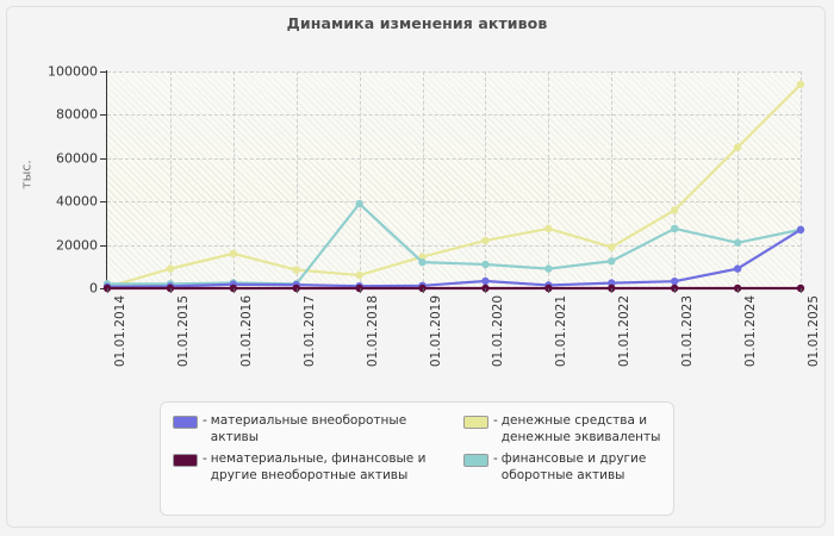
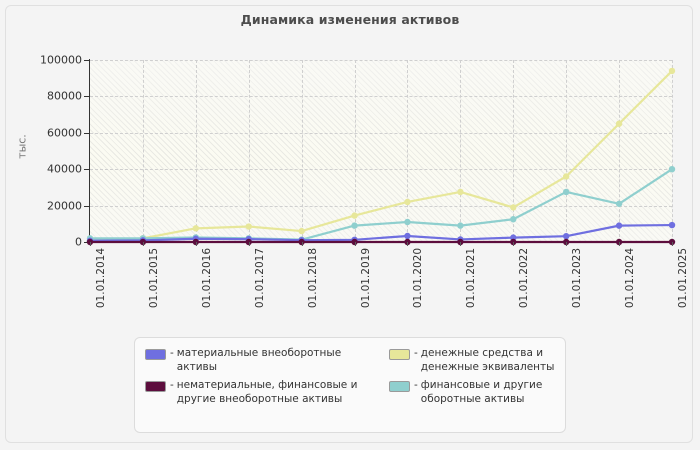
денежные средства и денежные эквиваленты/01.01.2015: 9000 -> 2000
денежные средства и денежные эквиваленты/01.01.2016: 16000 -> 8000
финансовые и другие оборотные активы/01.01.2018: 39000 -> 1000
финансовые и другие оборотные активы/01.01.2019: 12000 -> 9000
материальные внеоборотные активы/01.01.2025: 27000 -> 9000
финансовые и другие оборотные активы/01.01.2025: 27000 -> 40000
